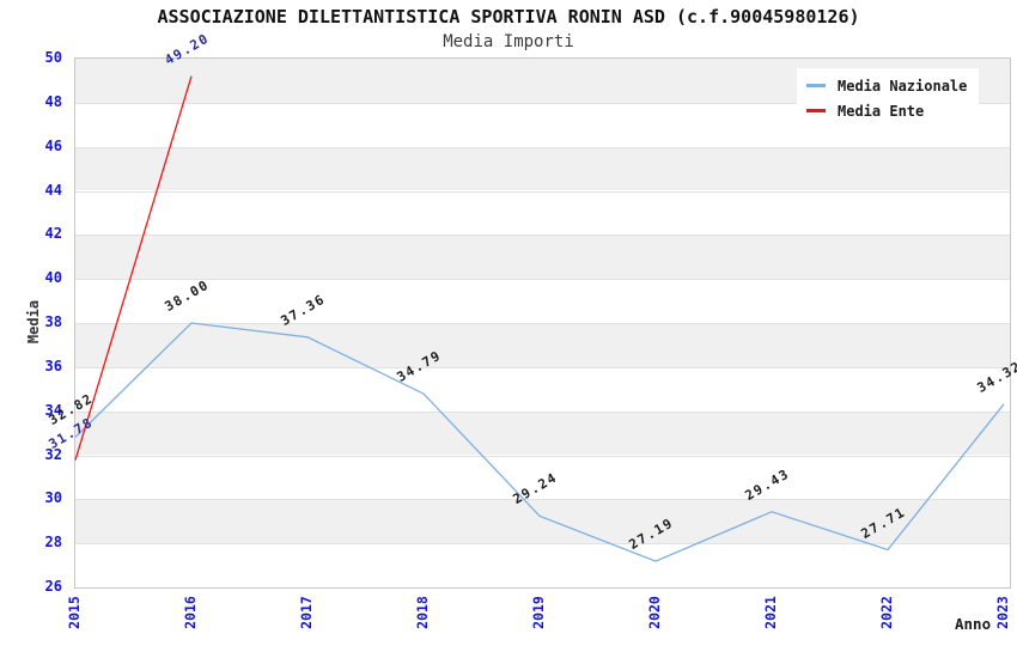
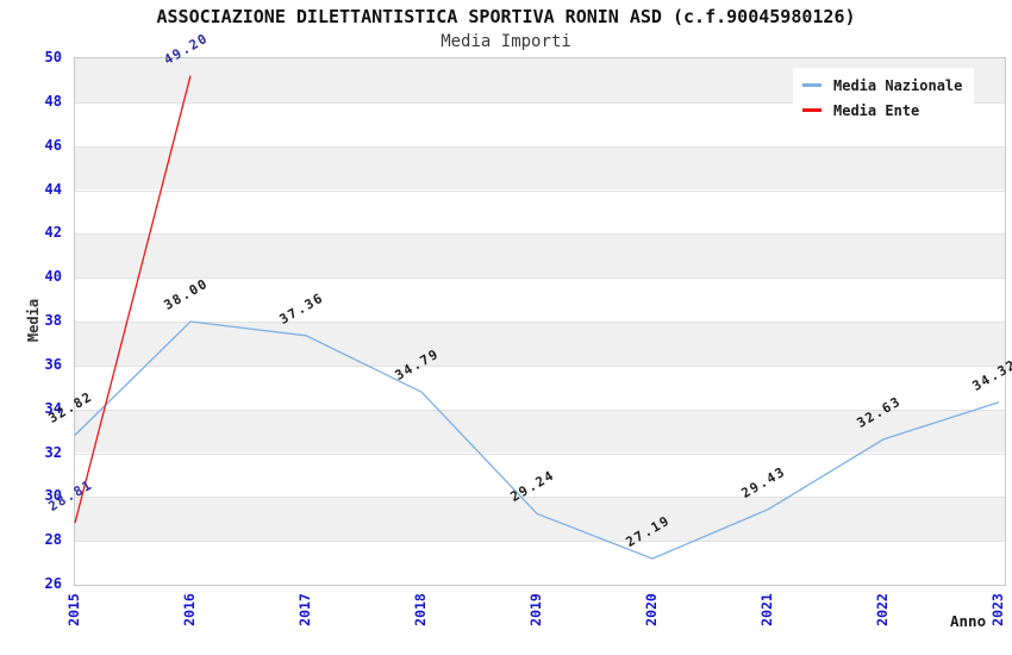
Media Ente/2015: 31.78 -> 28.81
Media Nazionale/2022: 27.71 -> 32.63
